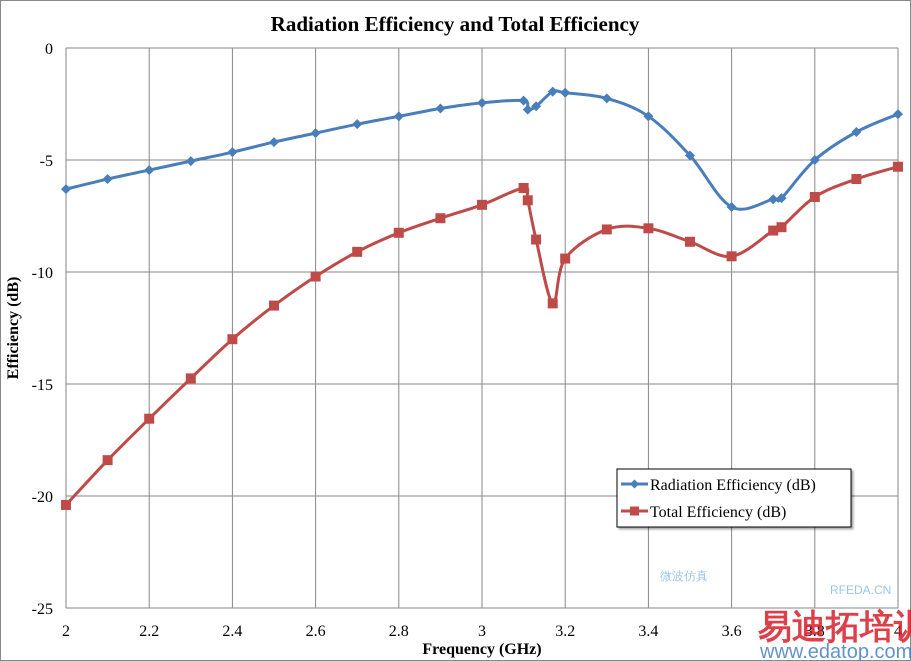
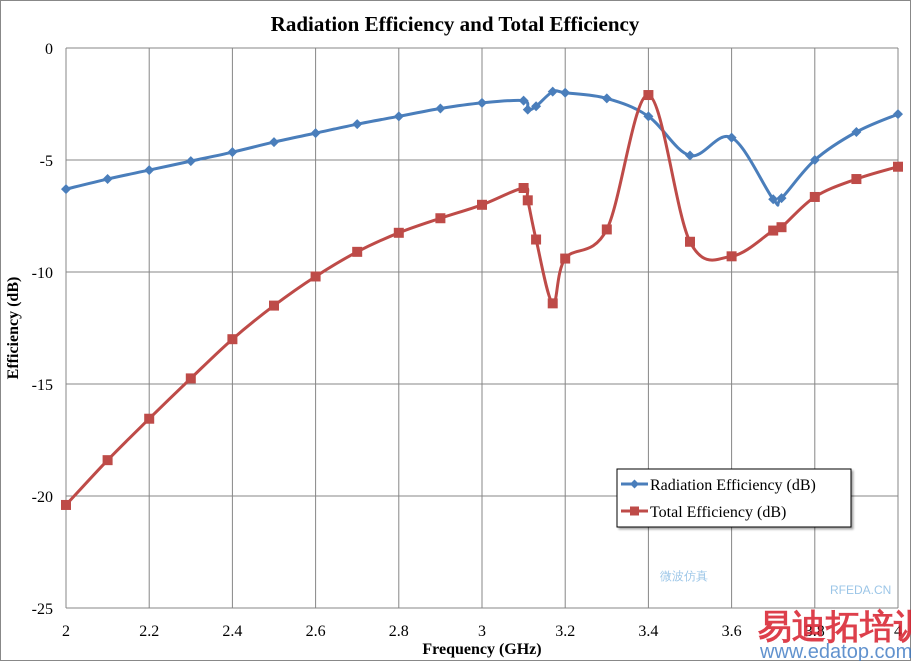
Total Efficiency (dB)/3.4: -8.1 -> -2.1
Radiation Efficiency (dB)/3.6: -7.1 -> -4.0
